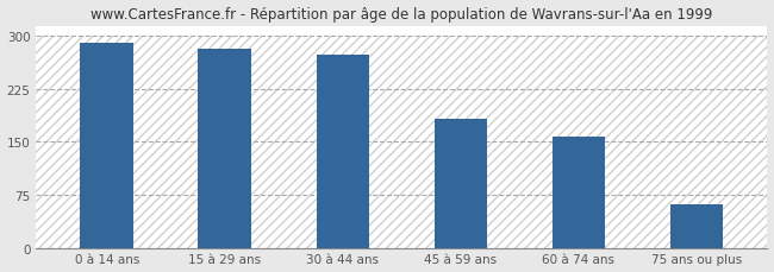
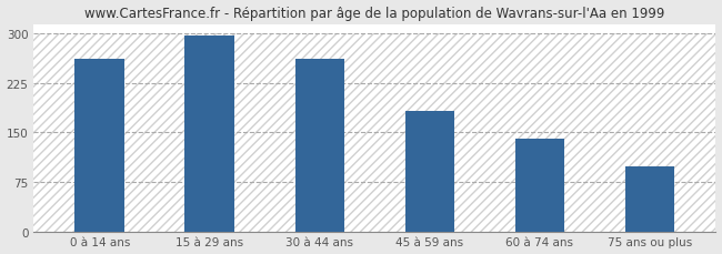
0 à 14 ans: 291 -> 262
15 à 29 ans: 283 -> 298
30 à 44 ans: 274 -> 262
60 à 74 ans: 157 -> 140
75 ans ou plus: 62 -> 98
